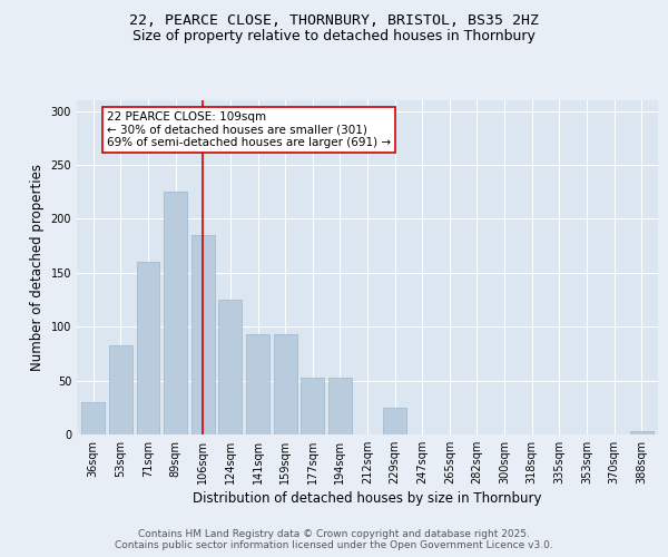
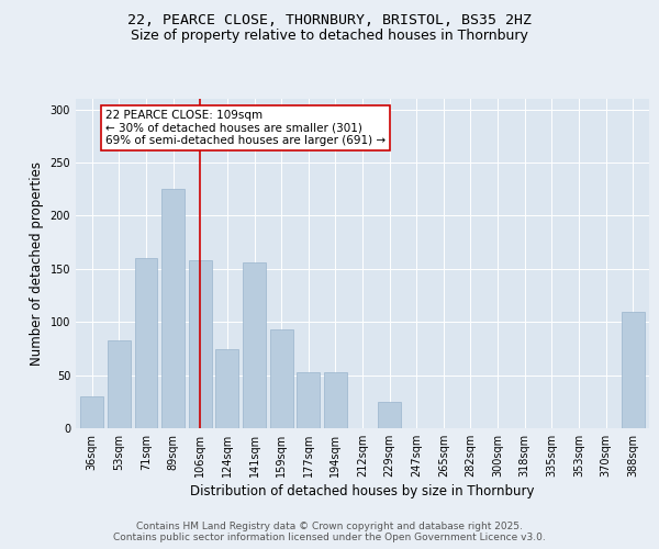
106sqm: 185 -> 158
124sqm: 125 -> 74
141sqm: 93 -> 156
388sqm: 3 -> 110
